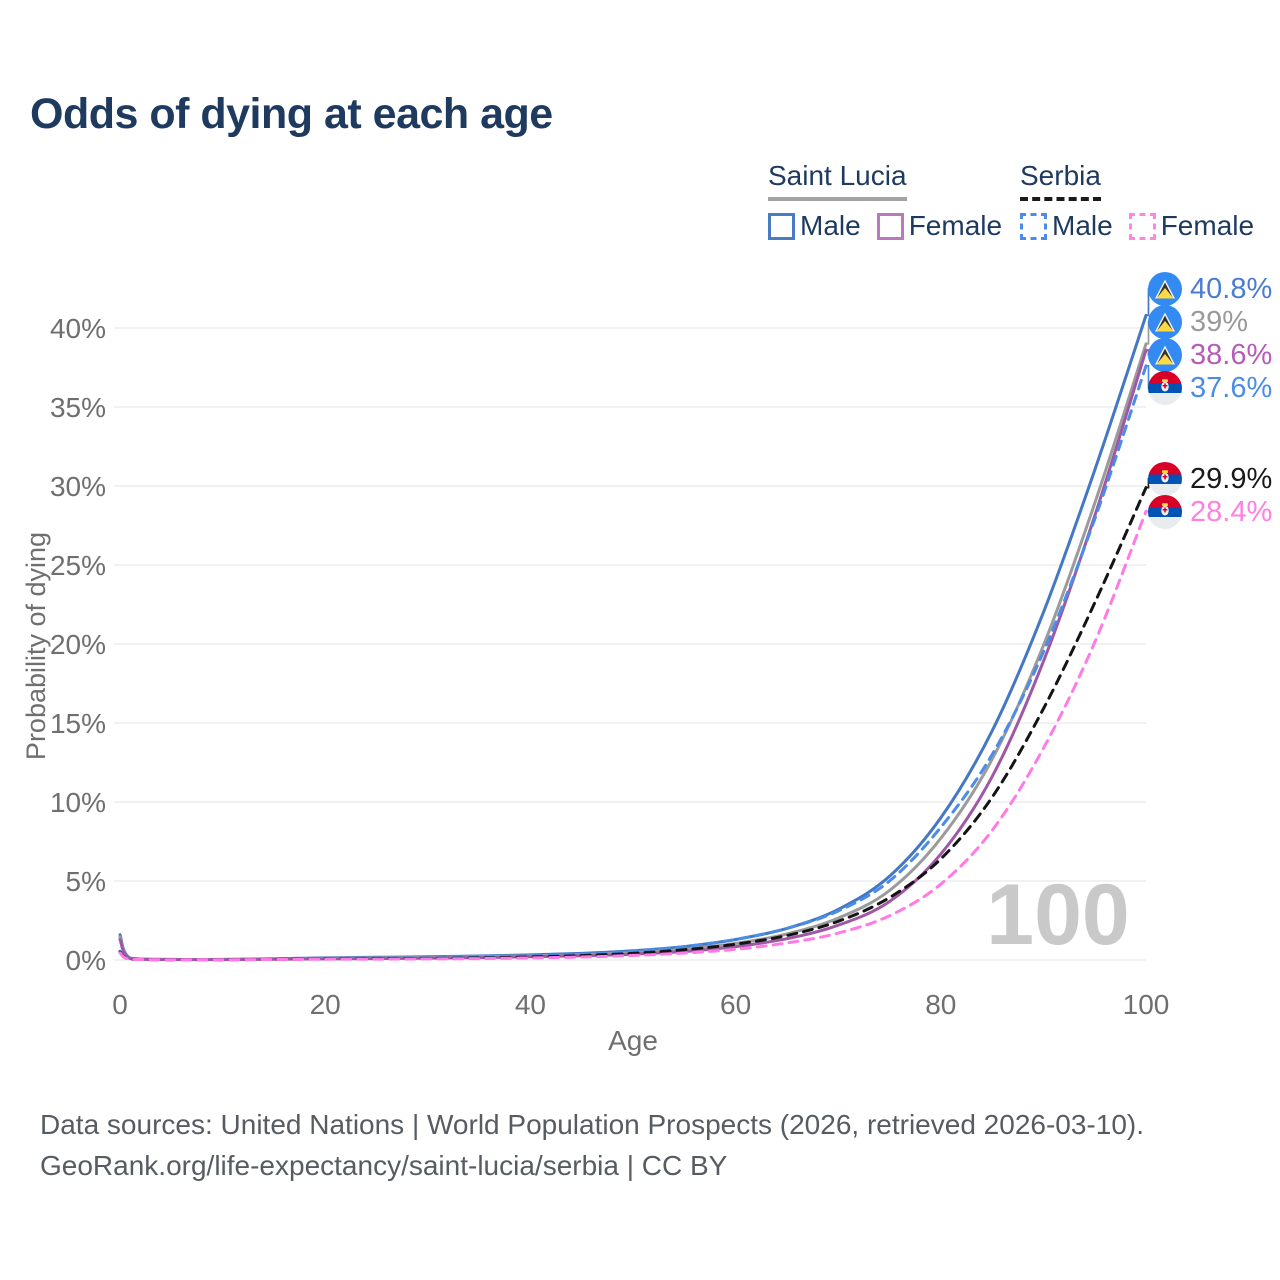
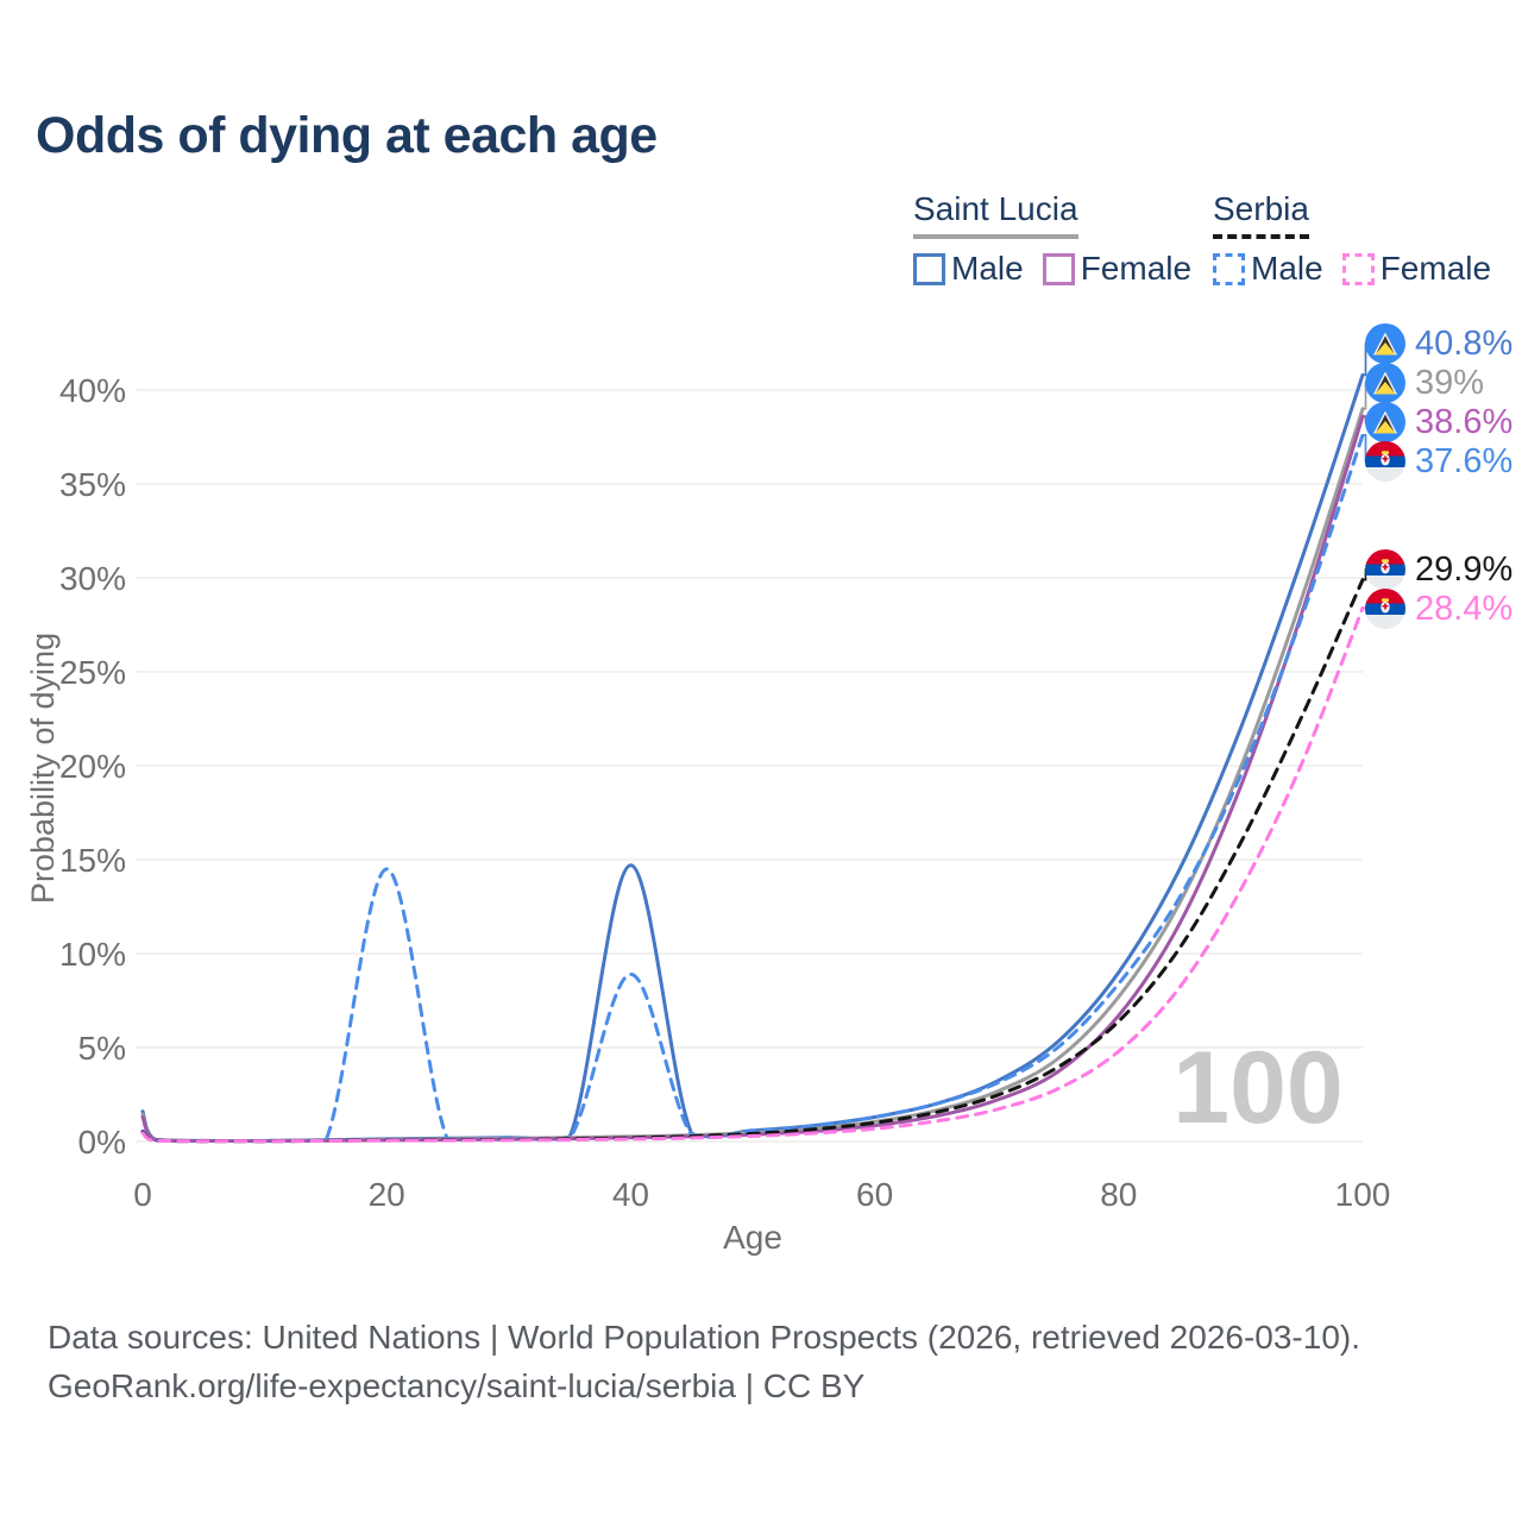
Serbia Male/20: 0.1% -> 14.5%
Saint Lucia Male/40: 0.3% -> 14.7%
Serbia Male/40: 0.2% -> 8.9%
